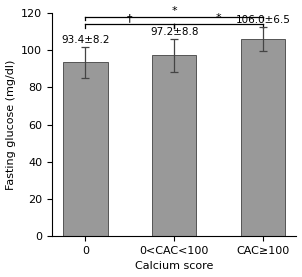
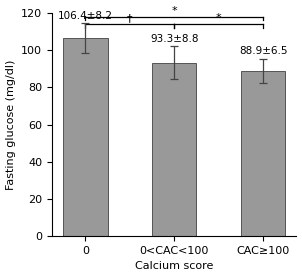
0: 93.4 -> 106.4
0<CAC<100: 97.2 -> 93.3
CAC≥100: 106.0 -> 88.9
